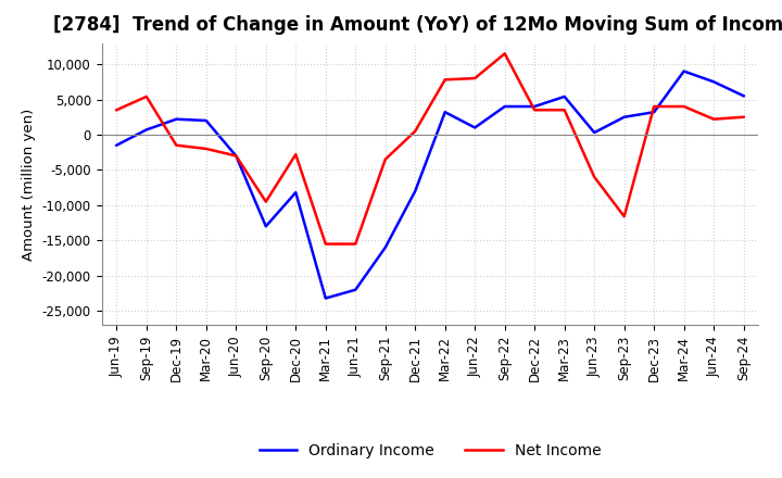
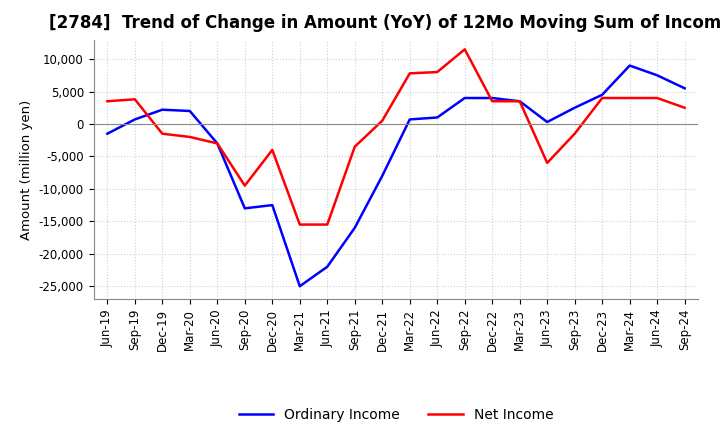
Net Income/Sep-19: 5,400 -> 3,800
Ordinary Income/Dec-20: -8,200 -> -12,500
Net Income/Dec-20: -2,800 -> -4,000
Ordinary Income/Mar-21: -23,200 -> -25,000
Ordinary Income/Mar-22: 3,200 -> 700
Ordinary Income/Mar-23: 5,400 -> 3,500
Net Income/Sep-23: -11,600 -> -1,500
Ordinary Income/Dec-23: 3,200 -> 4,500
Net Income/Jun-24: 2,200 -> 4,000
